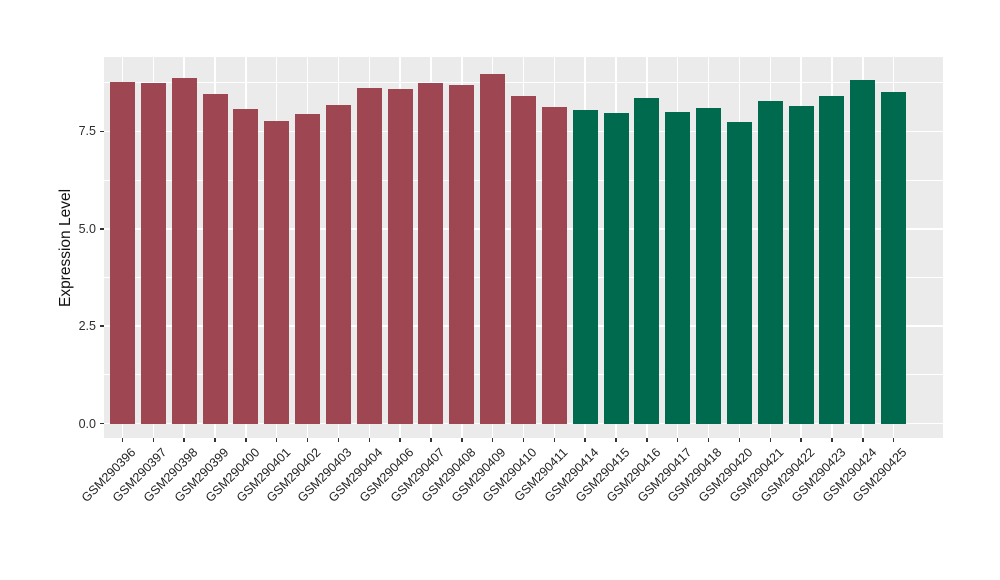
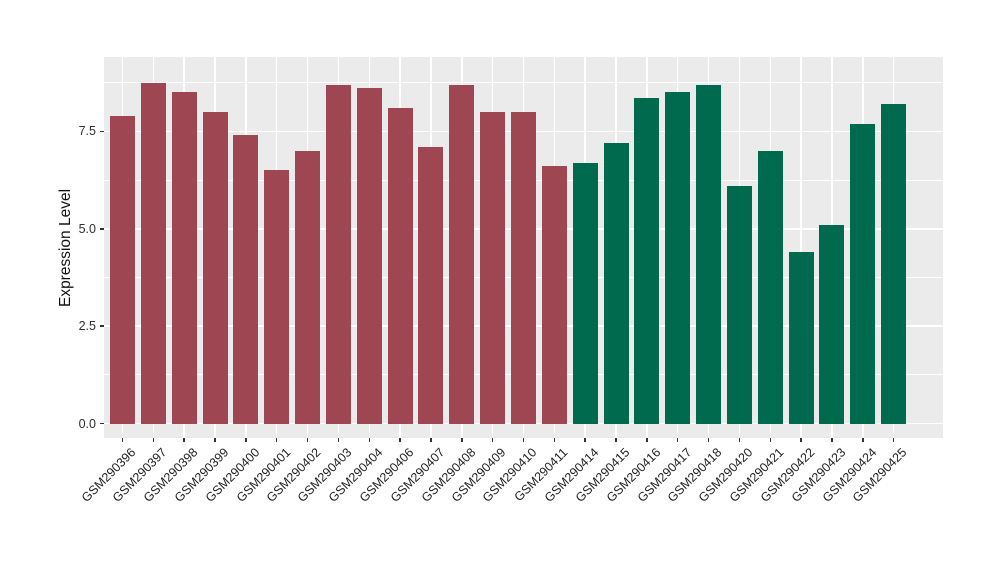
GSM290396: 8.8 -> 7.9
GSM290398: 8.9 -> 8.5
GSM290399: 8.4 -> 8.0
GSM290400: 8.1 -> 7.4
GSM290401: 7.8 -> 6.5
GSM290402: 7.9 -> 7.0
GSM290403: 8.2 -> 8.7
GSM290406: 8.6 -> 8.1
GSM290407: 8.8 -> 7.1
GSM290409: 9.0 -> 8.0
GSM290410: 8.4 -> 8.0
GSM290411: 8.1 -> 6.6
GSM290414: 8.1 -> 6.7
GSM290415: 8.0 -> 7.2
GSM290417: 8.0 -> 8.5
GSM290418: 8.1 -> 8.7
GSM290420: 7.8 -> 6.1
GSM290421: 8.3 -> 7.0
GSM290422: 8.2 -> 4.4
GSM290423: 8.4 -> 5.1
GSM290424: 8.8 -> 7.7
GSM290425: 8.5 -> 8.2
